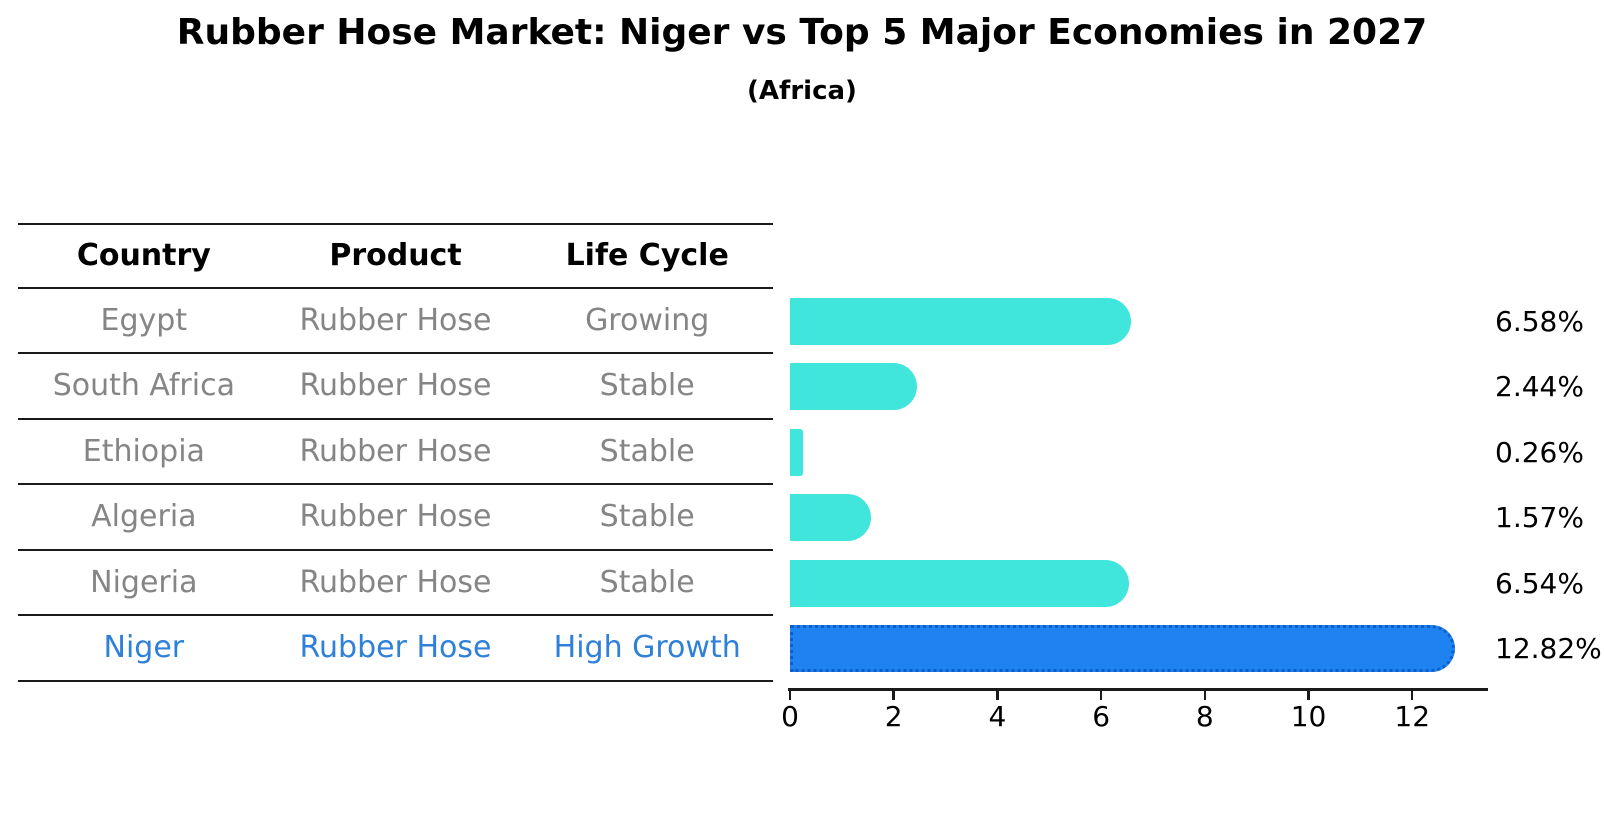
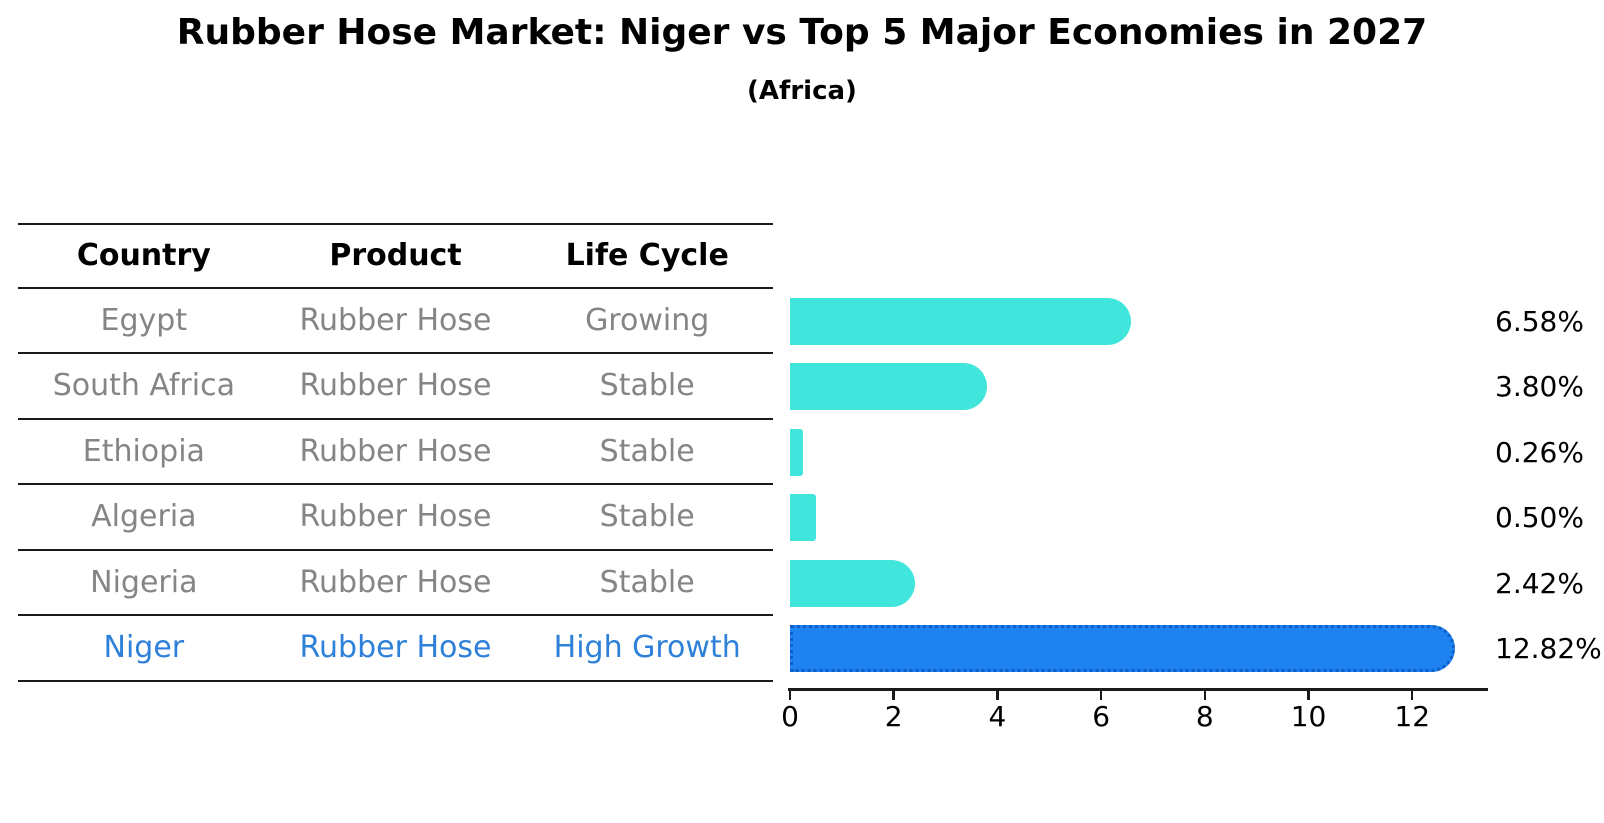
South Africa: 2.44% -> 3.80%
Algeria: 1.57% -> 0.50%
Nigeria: 6.54% -> 2.42%
